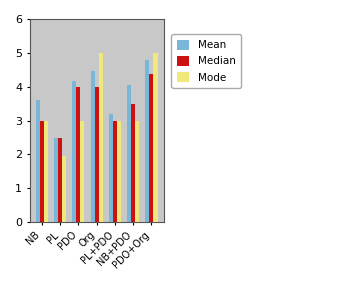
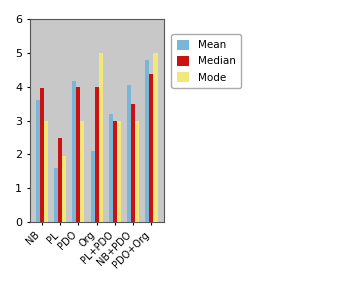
Median/NB: 3.00 -> 3.95
Mean/PL: 2.50 -> 1.60
Mean/Org: 4.45 -> 2.10
